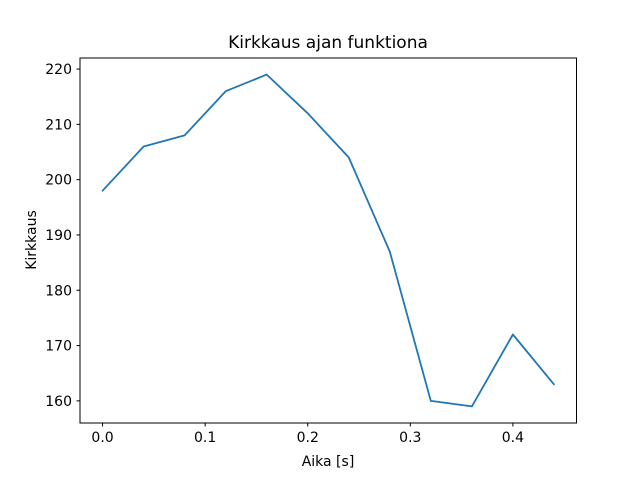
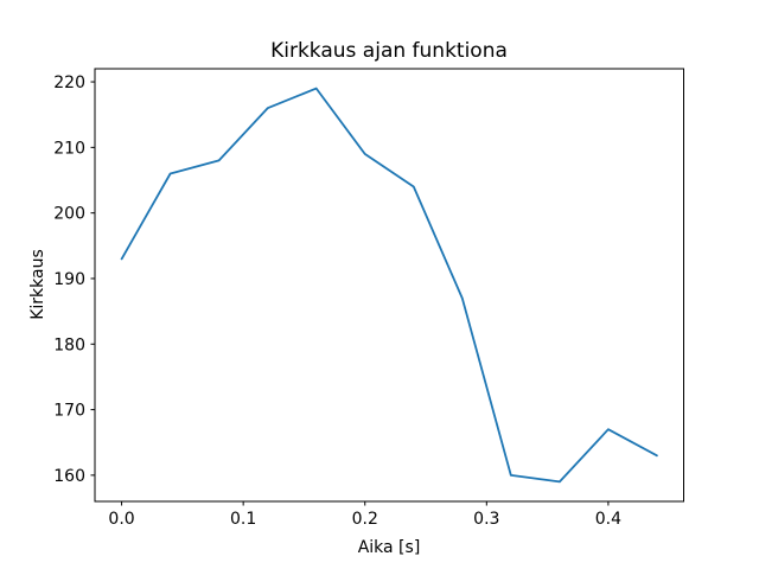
0.0: 198 -> 193
0.2: 212 -> 209
0.4: 172 -> 167
